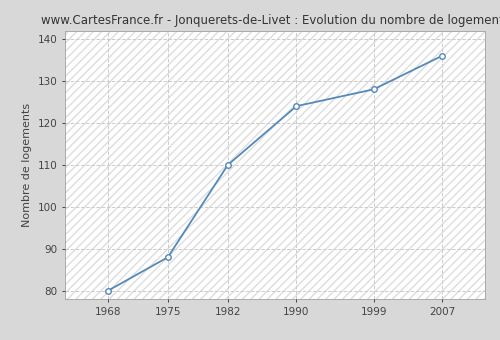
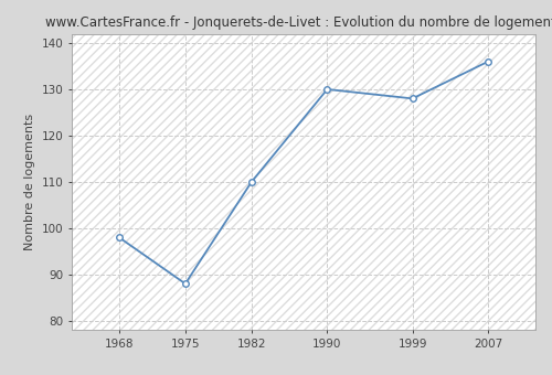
1968: 80 -> 98
1990: 124 -> 130
